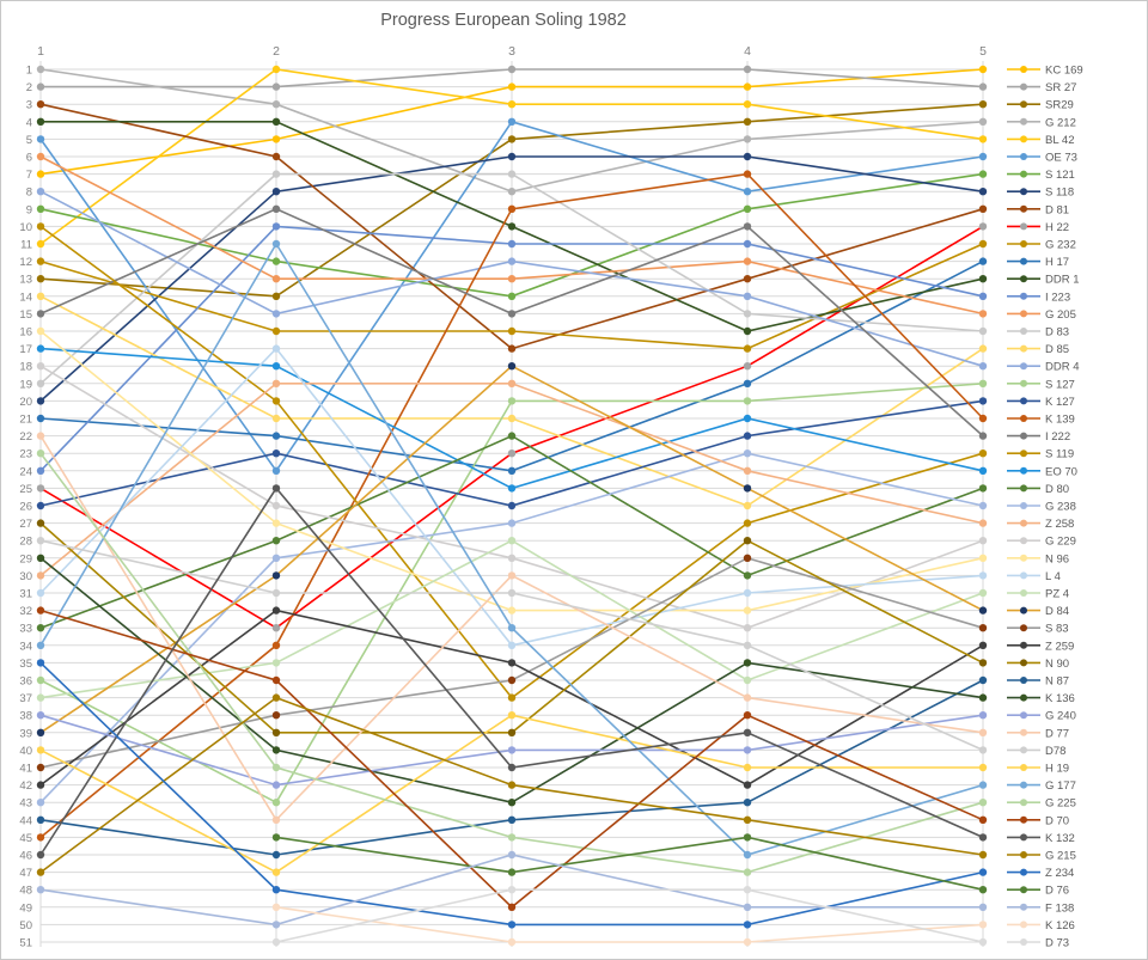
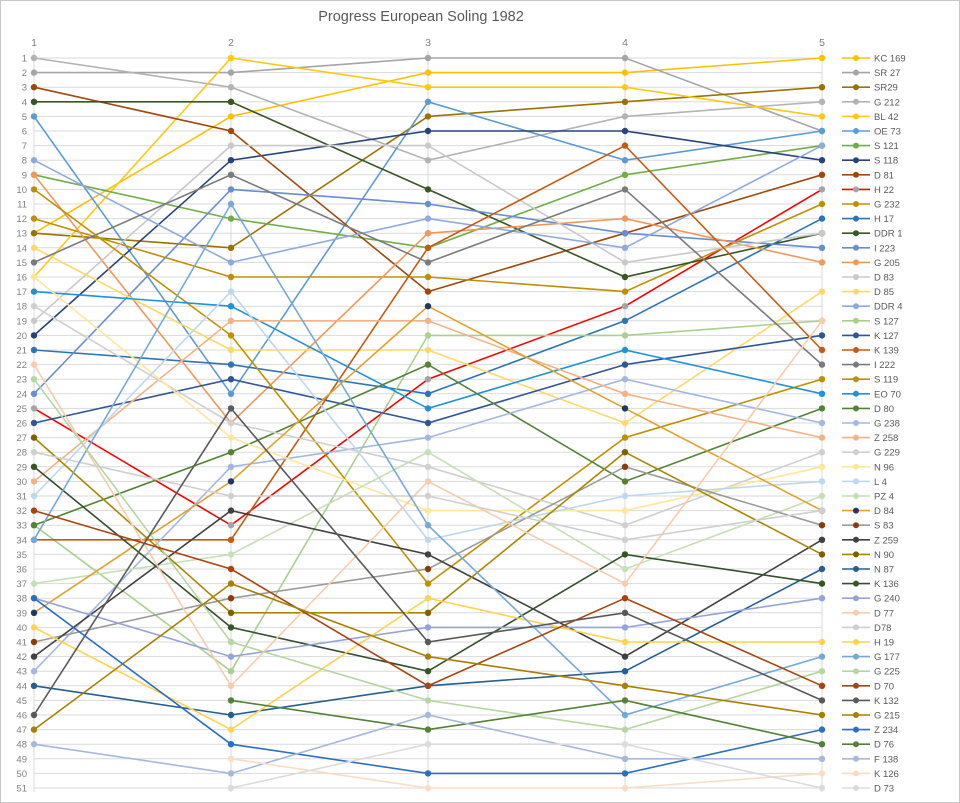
KC 169/1: 7 -> 13
BL 42/1: 11 -> 16
G 205/1: 6 -> 9
S 127/1: 36 -> 33
K 139/1: 45 -> 34
Z 234/1: 35 -> 38
G 205/2: 13 -> 26
K 139/3: 9 -> 14
D 70/3: 49 -> 44
I 223/4: 11 -> 13
SR 27/5: 2 -> 6
D 83/5: 16 -> 13
DDR 4/5: 18 -> 7
D 77/5: 39 -> 19
D78/5: 40 -> 32
